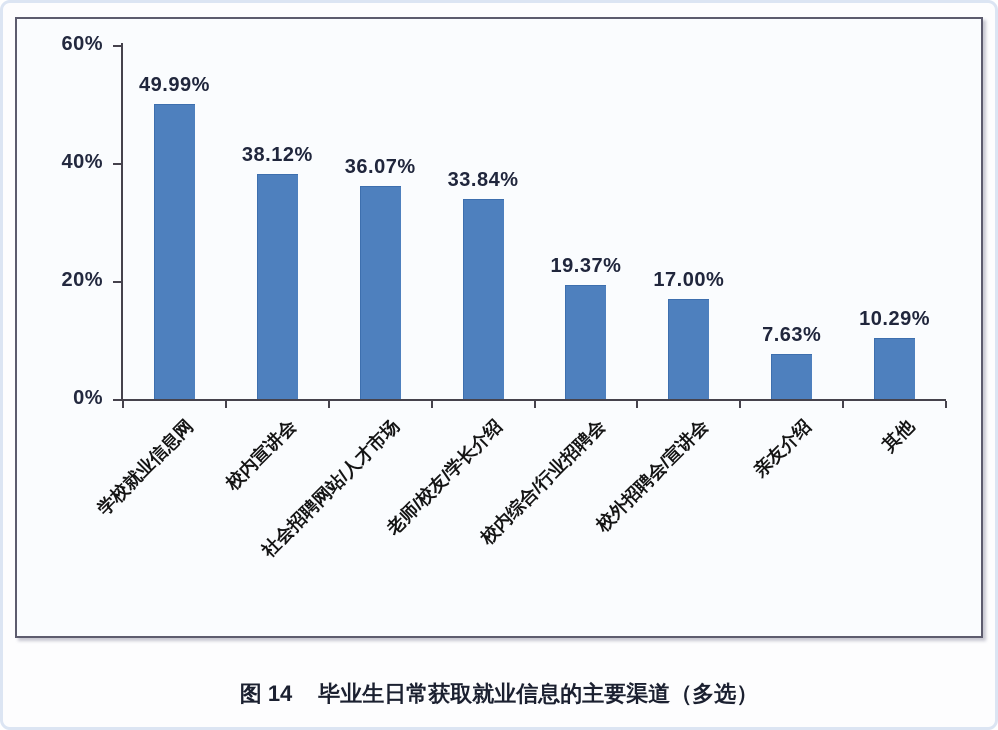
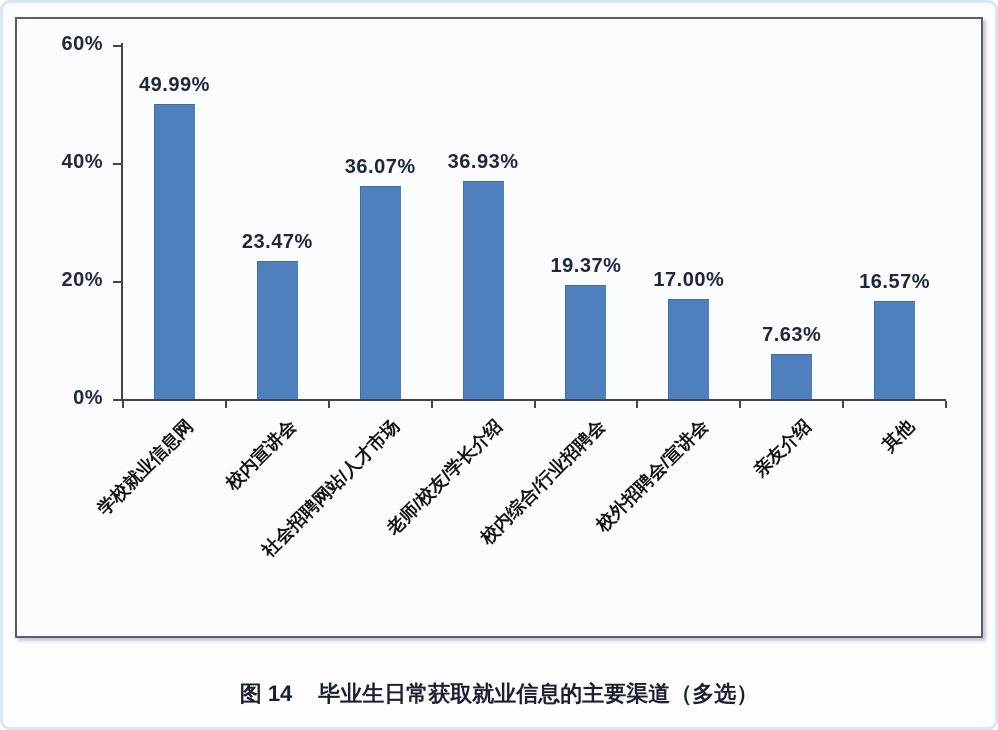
校内宣讲会: 38.12% -> 23.47%
老师/校友/学长介绍: 33.84% -> 36.93%
其他: 10.29% -> 16.57%
